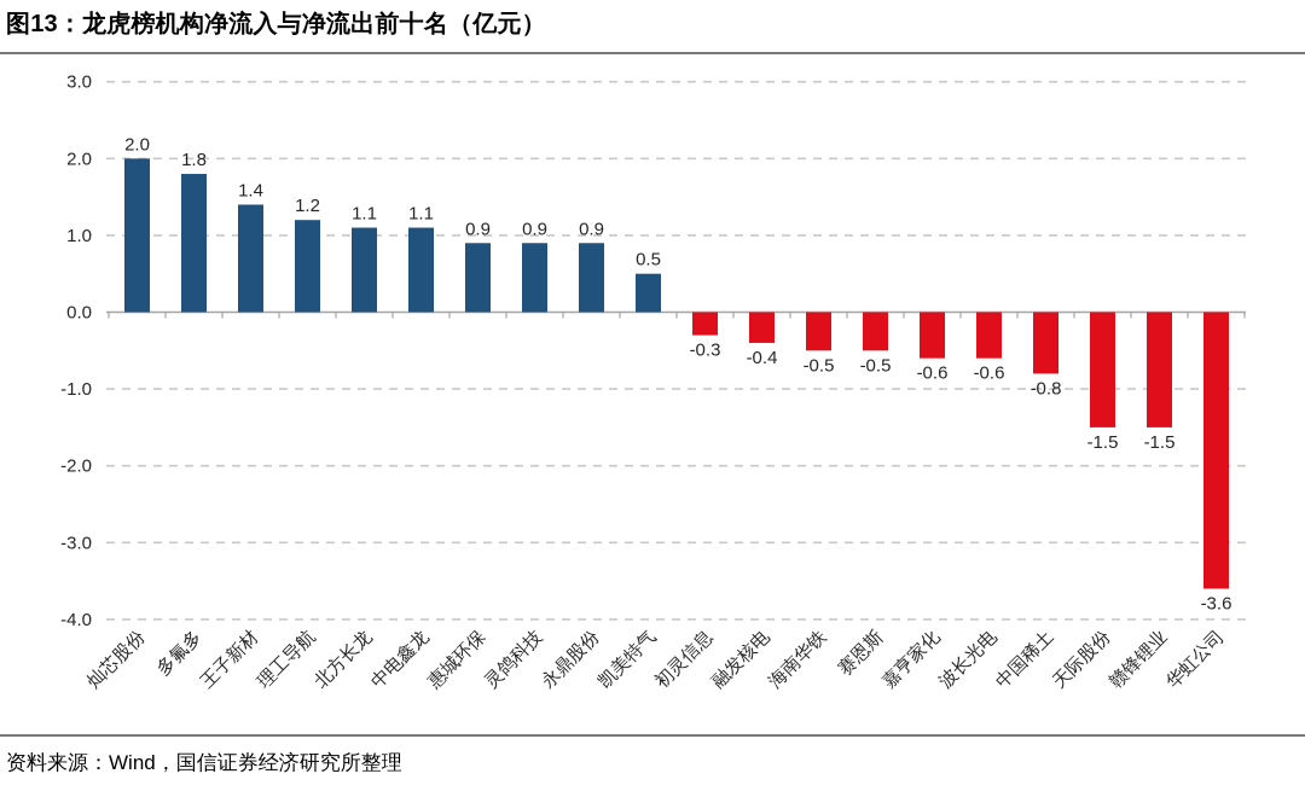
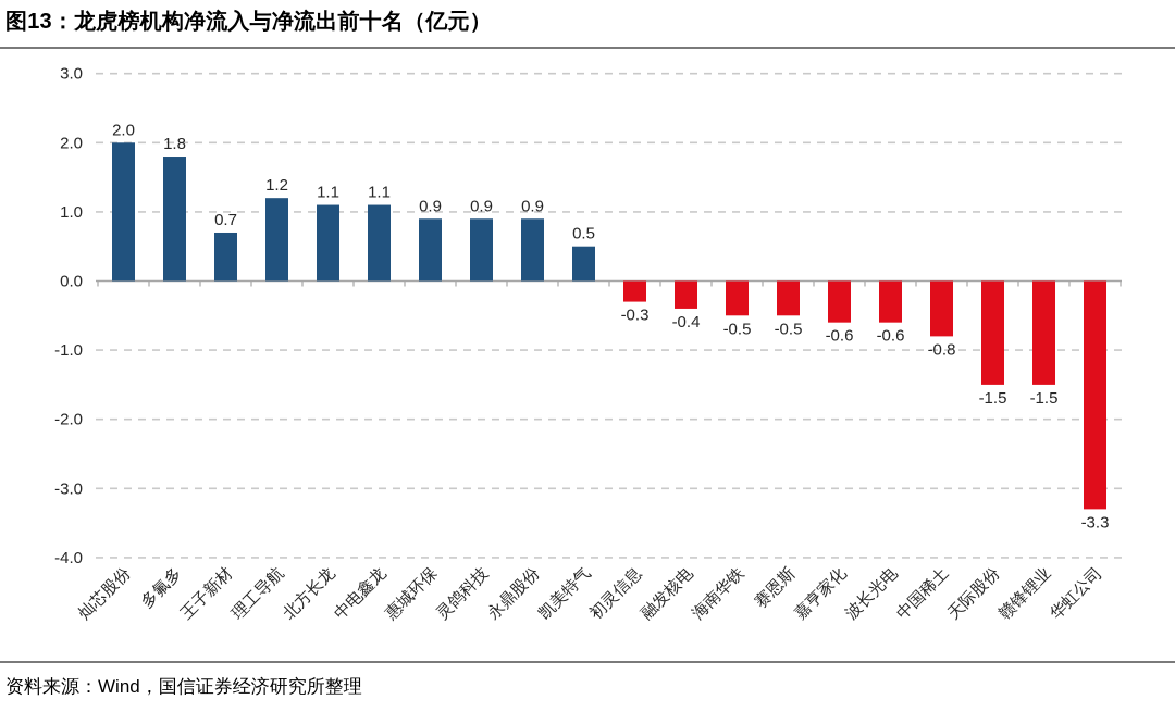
王子新材: 1.4 -> 0.7
华虹公司: -3.6 -> -3.3
